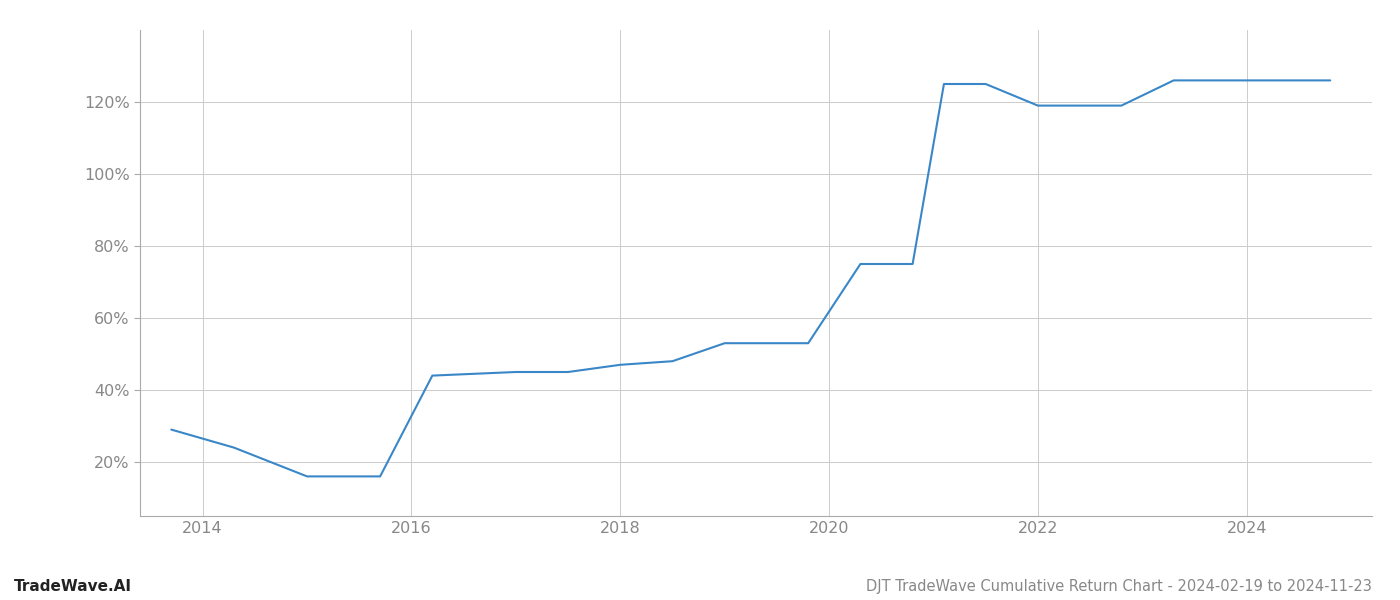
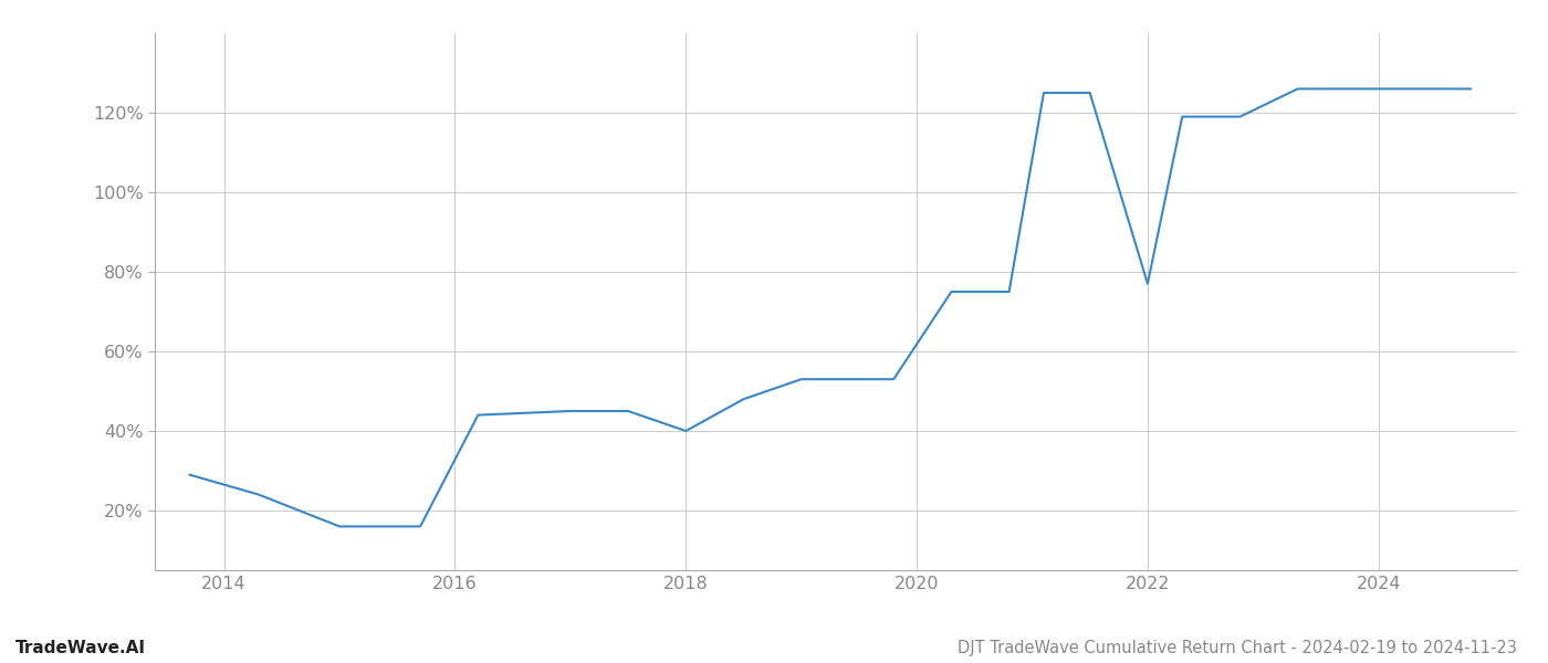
2018: 47% -> 40%
2022: 119% -> 77%
